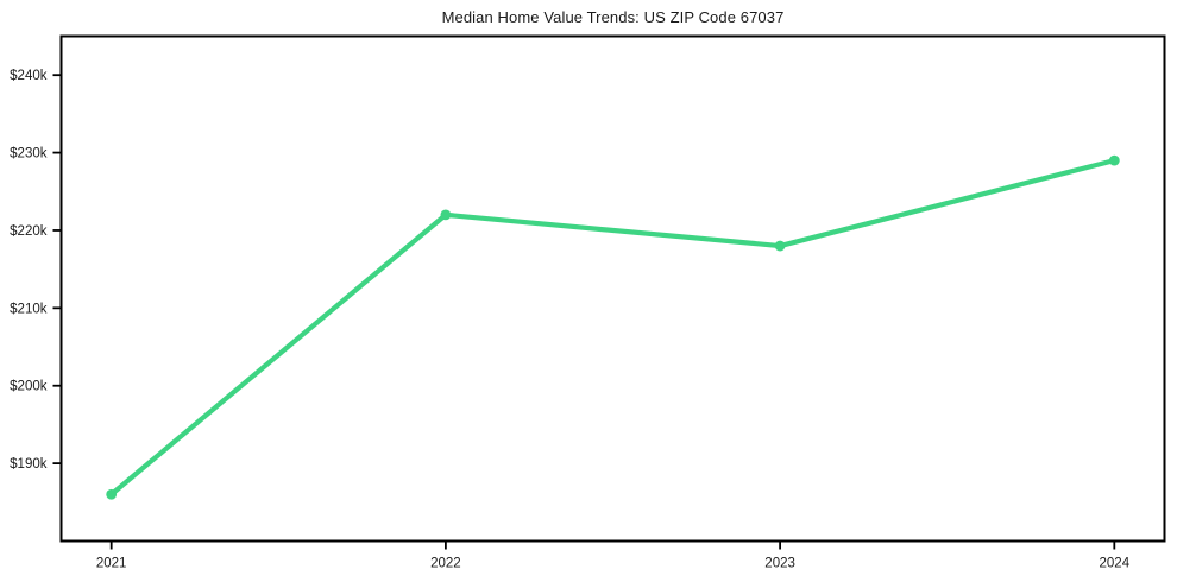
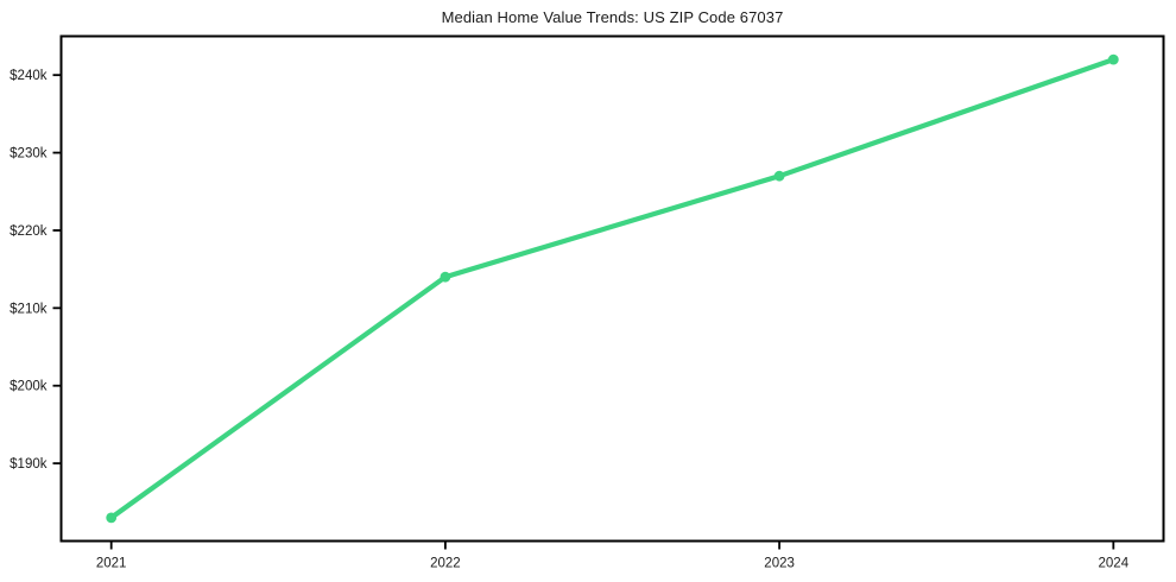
2021: $186k -> $183k
2022: $222k -> $214k
2023: $218k -> $227k
2024: $229k -> $242k
